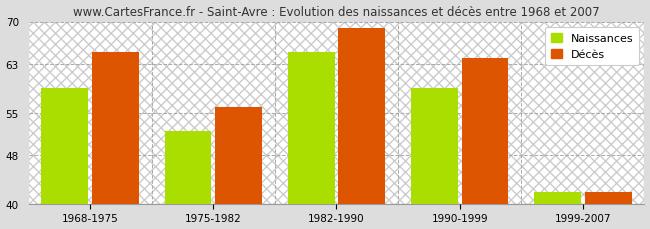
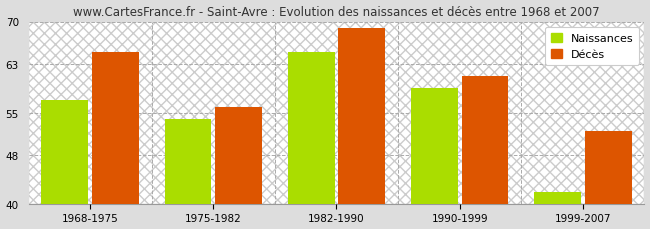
Naissances/1968-1975: 59 -> 57
Naissances/1975-1982: 52 -> 54
Décès/1990-1999: 64 -> 61
Décès/1999-2007: 42 -> 52
